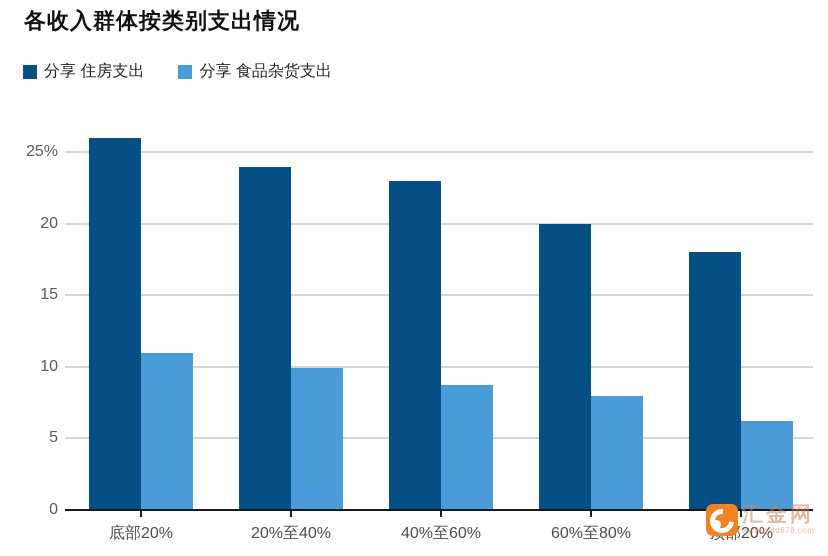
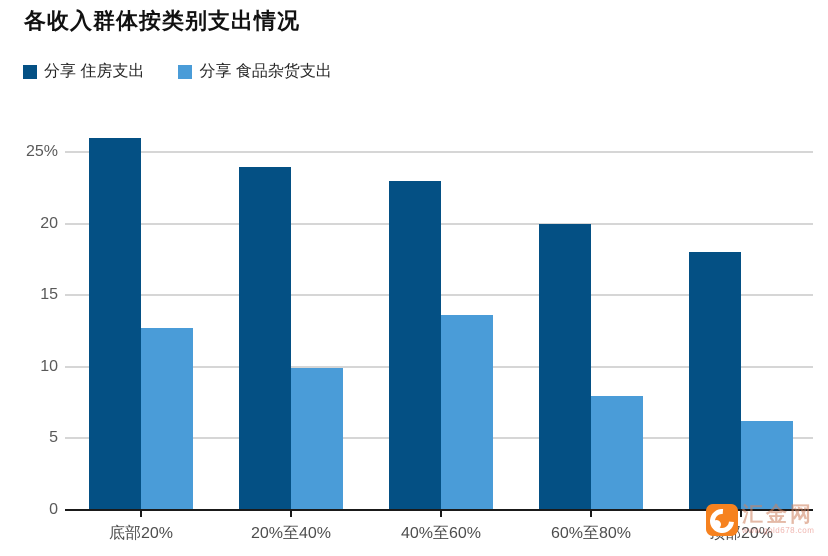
分享 食品杂货支出/底部20%: 11.0% -> 12.7%
分享 食品杂货支出/40%至60%: 8.7% -> 13.6%
